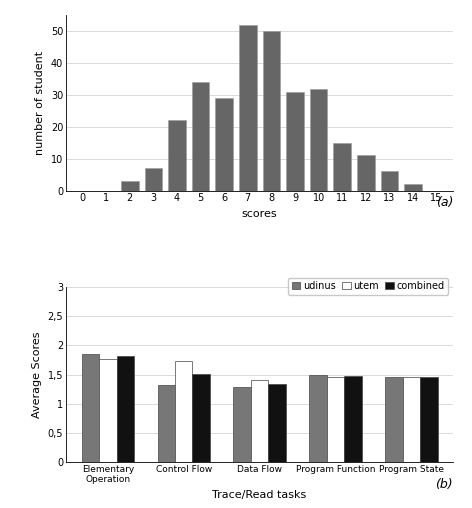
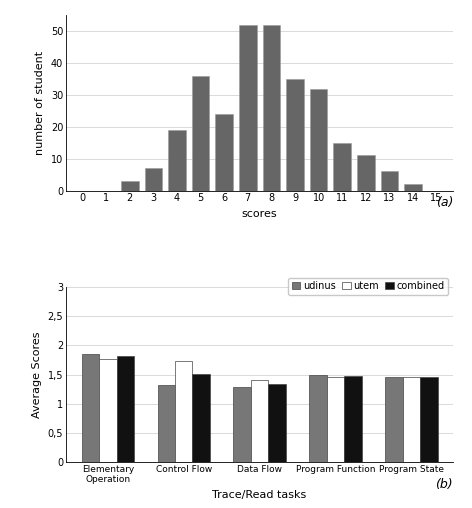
4: 22 -> 19
5: 34 -> 36
6: 29 -> 24
8: 50 -> 52
9: 31 -> 35
